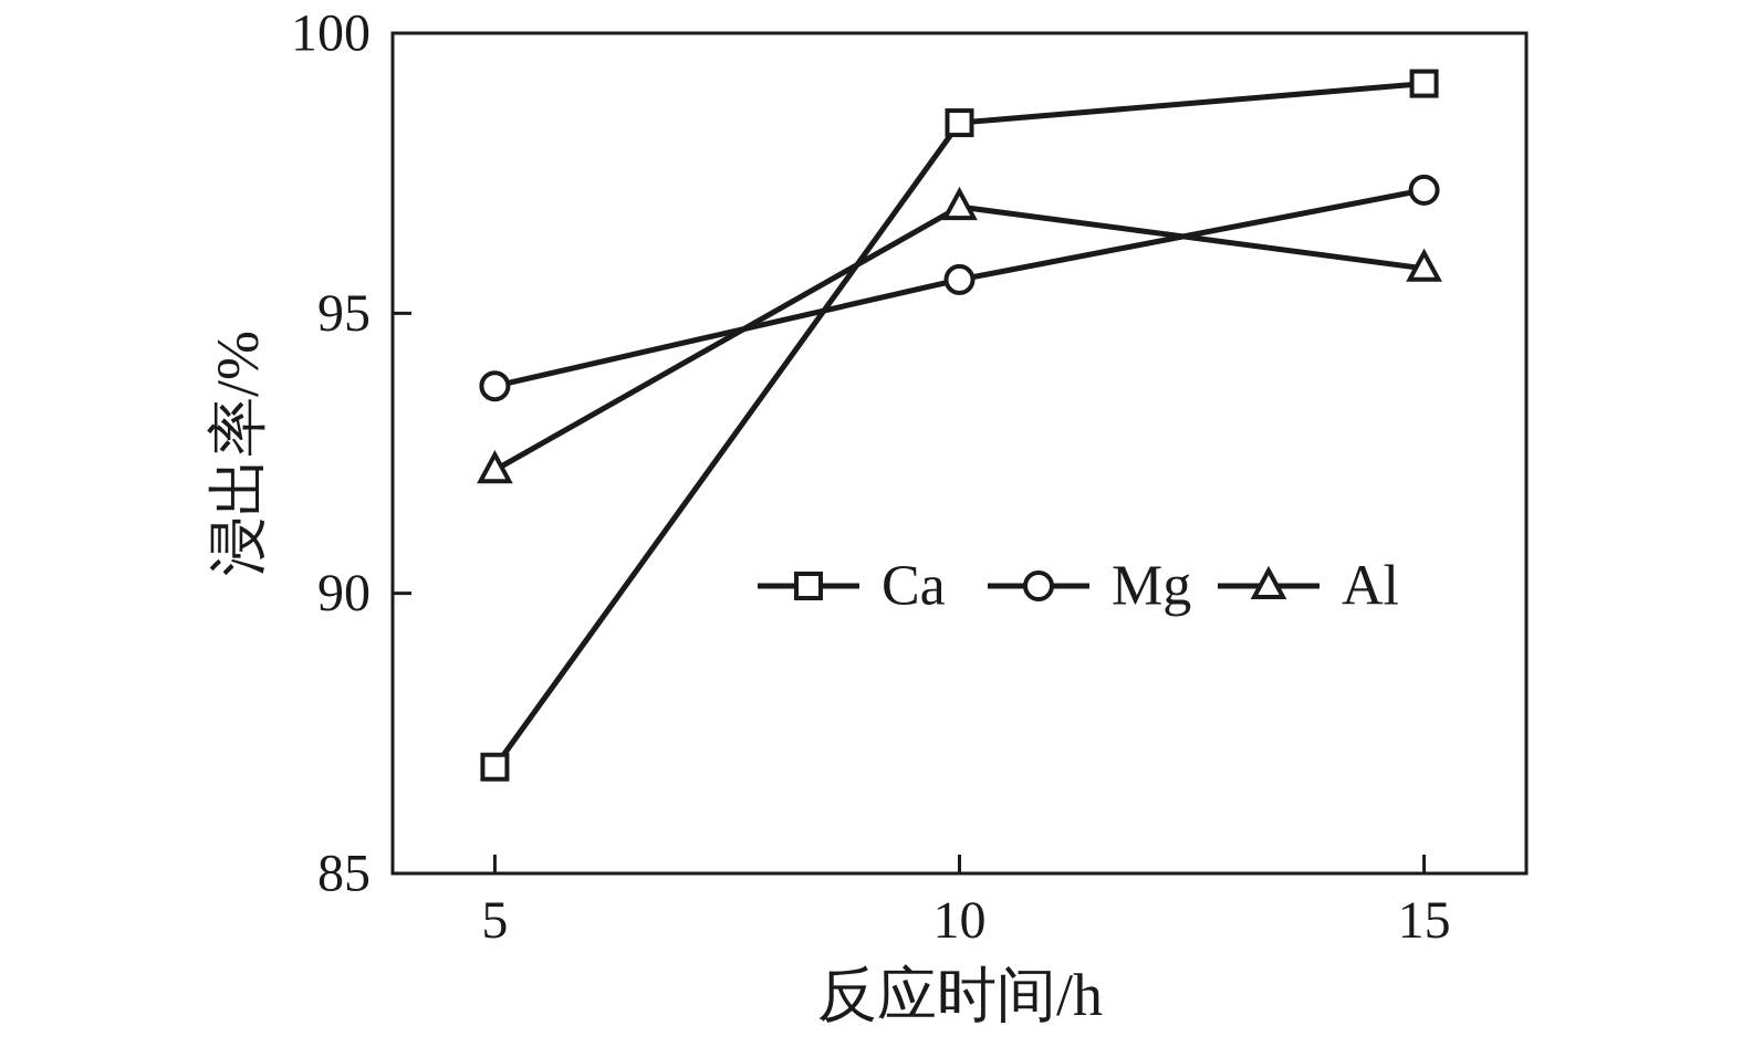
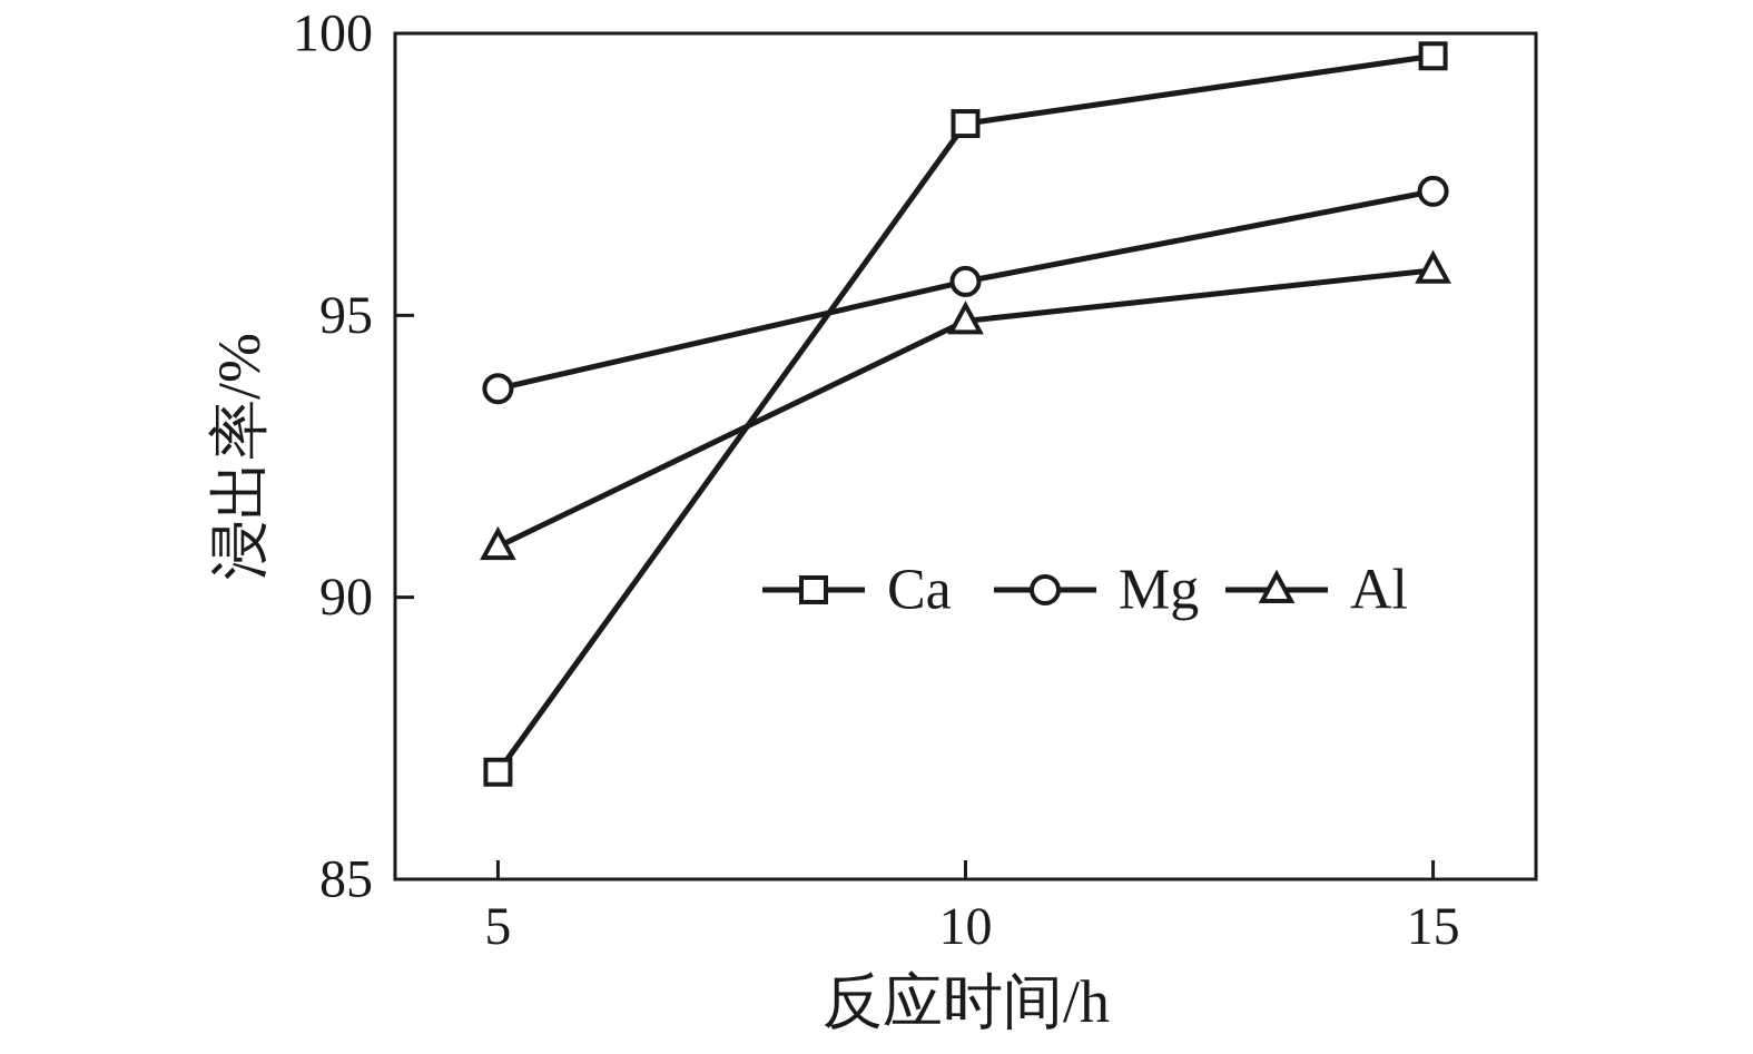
Al/5: 92.2 -> 90.9
Al/10: 96.9 -> 94.9
Ca/15: 99.1 -> 99.6
